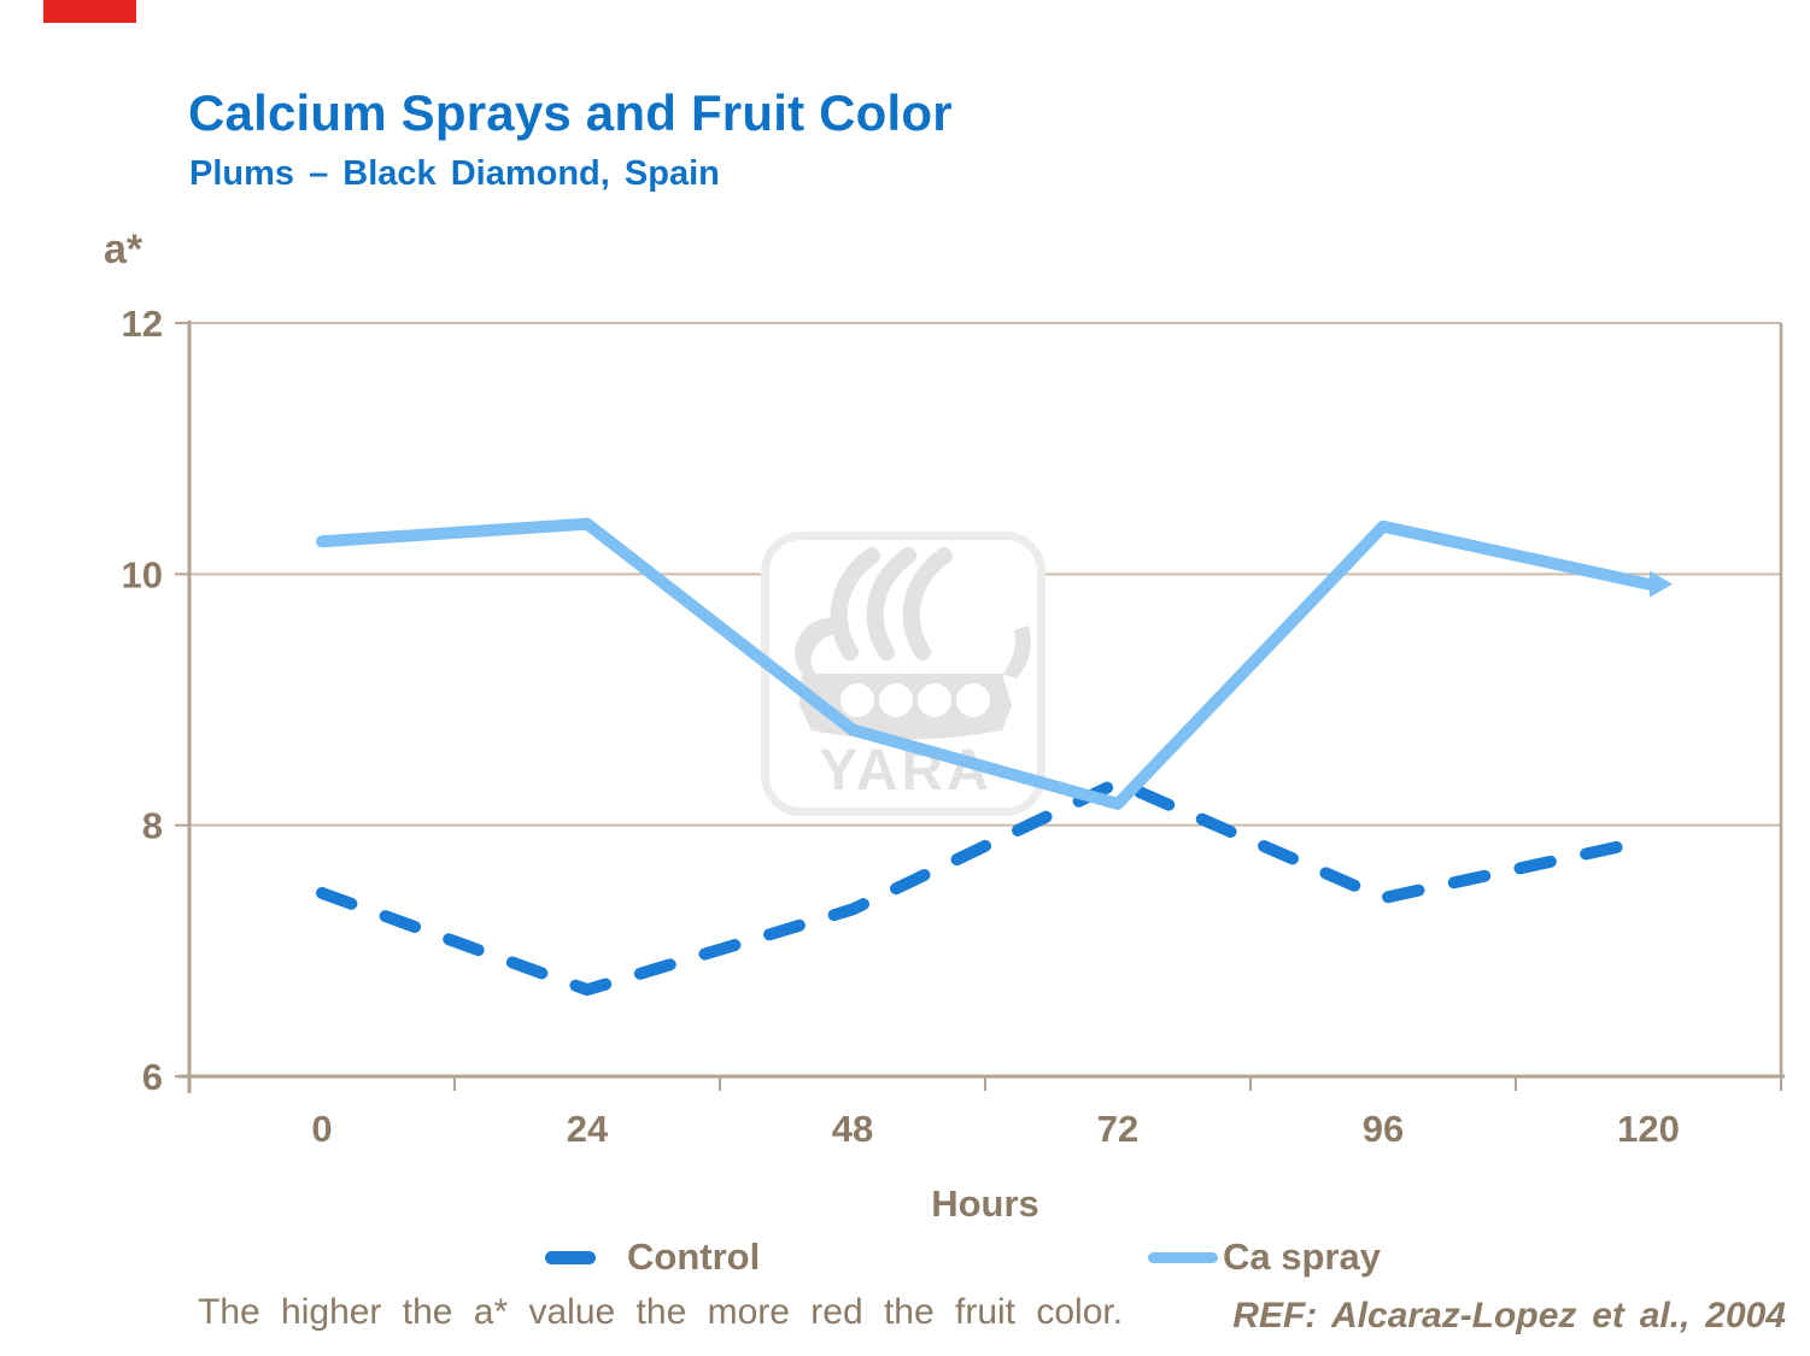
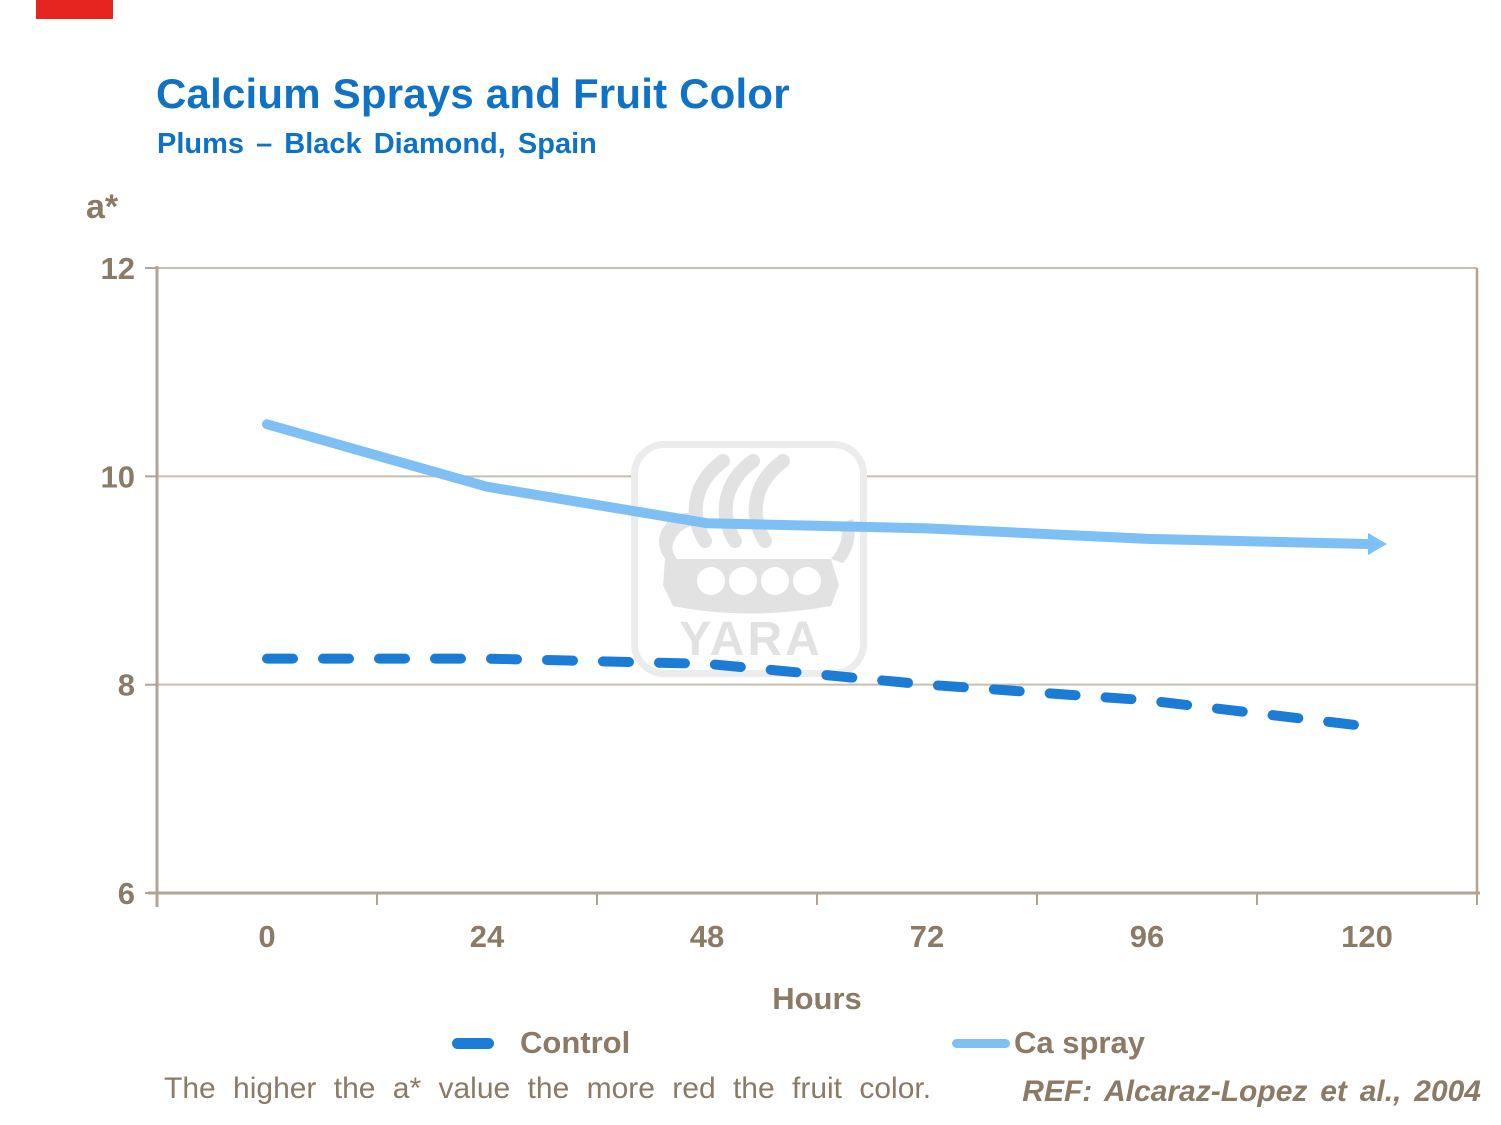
Control/0: 7.46 -> 8.25
Ca spray/0: 10.26 -> 10.50
Control/24: 6.69 -> 8.25
Ca spray/24: 10.40 -> 9.90
Control/48: 7.33 -> 8.20
Ca spray/48: 8.76 -> 9.55
Control/72: 8.34 -> 8.00
Ca spray/72: 8.17 -> 9.50
Control/96: 7.42 -> 7.85
Ca spray/96: 10.38 -> 9.40
Control/120: 7.88 -> 7.60
Ca spray/120: 9.92 -> 9.35
